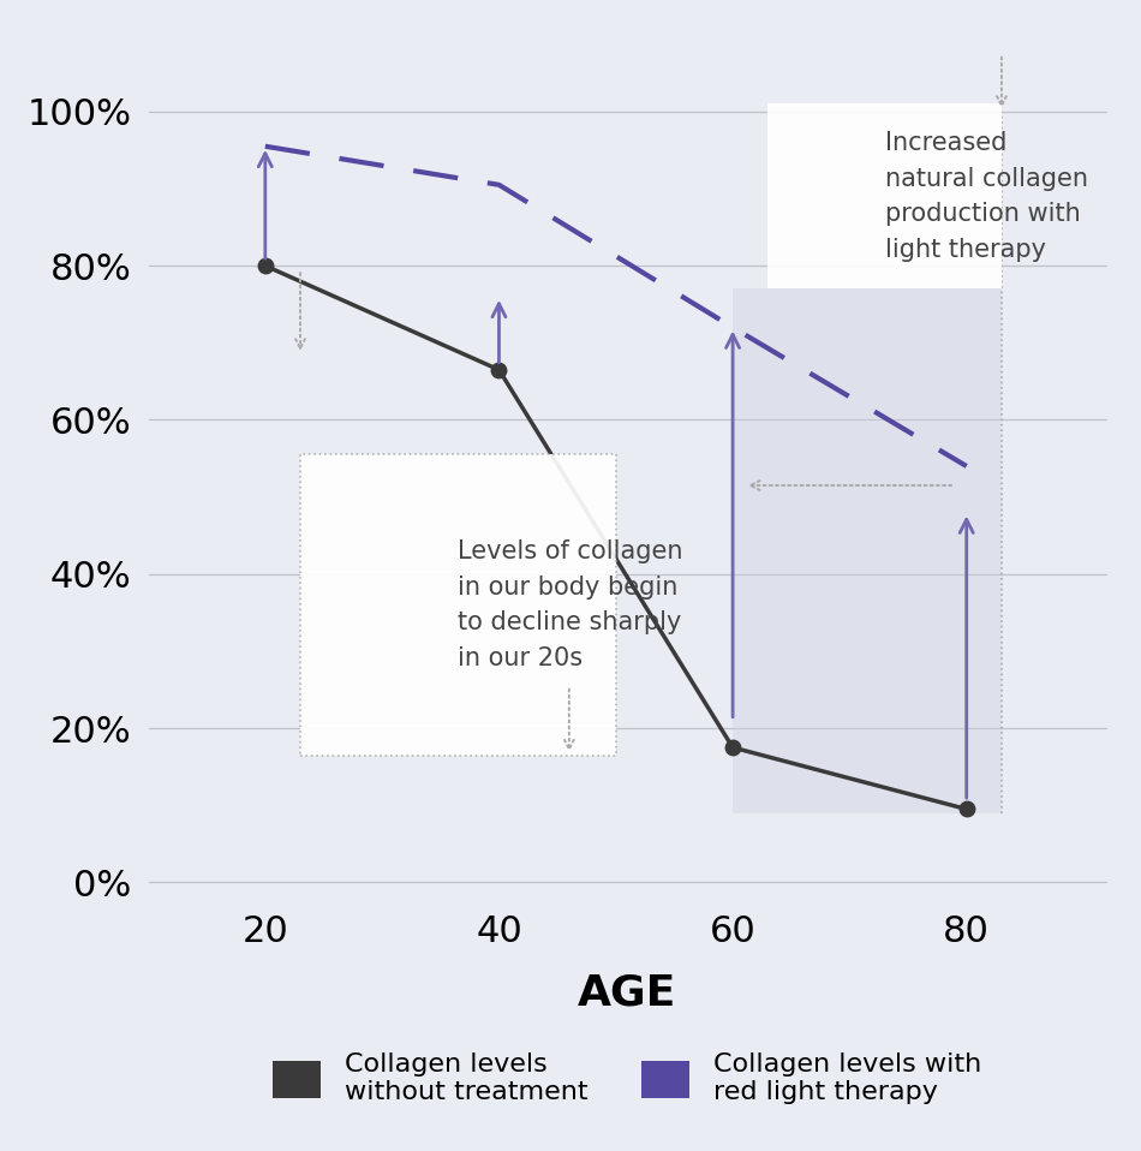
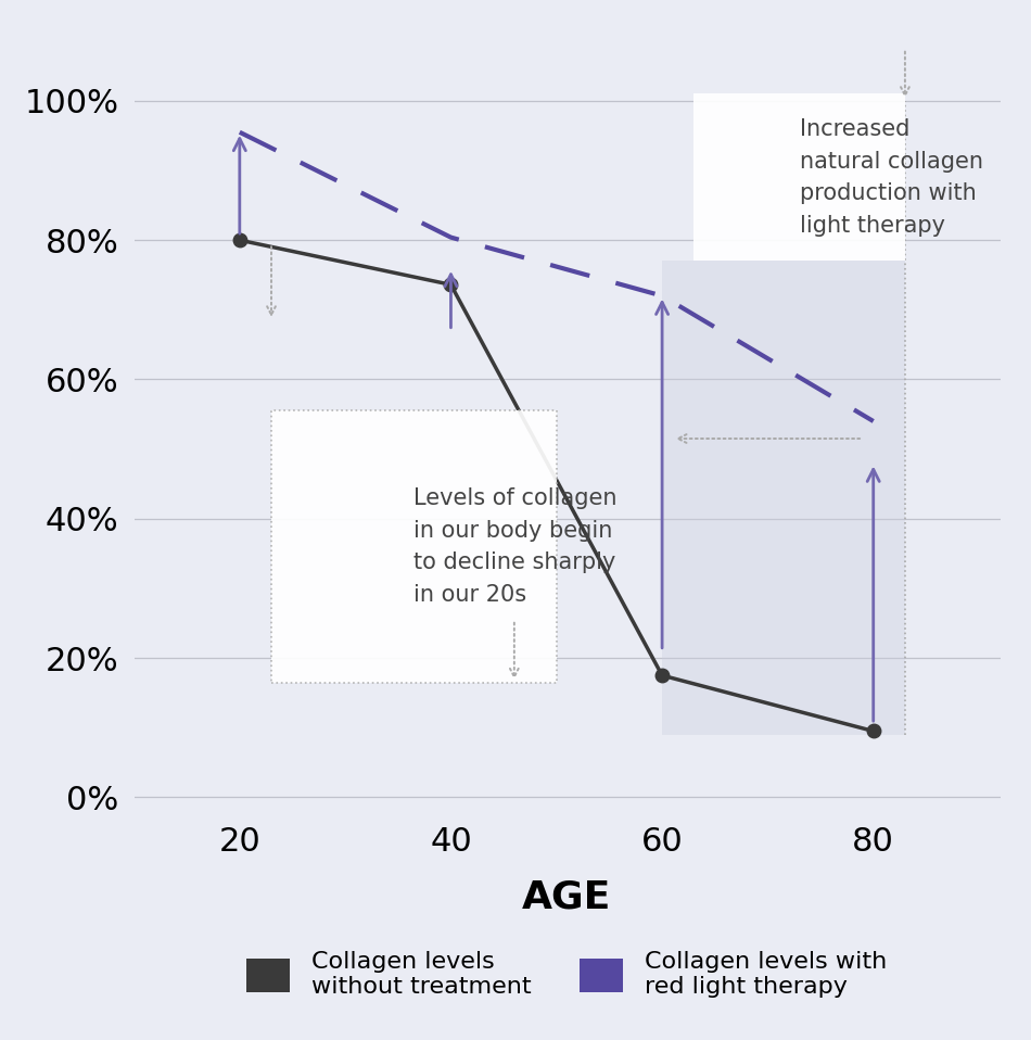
Collagen levels without treatment/40: 66.5% -> 73.6%
Collagen levels with red light therapy/40: 90.5% -> 80.4%
